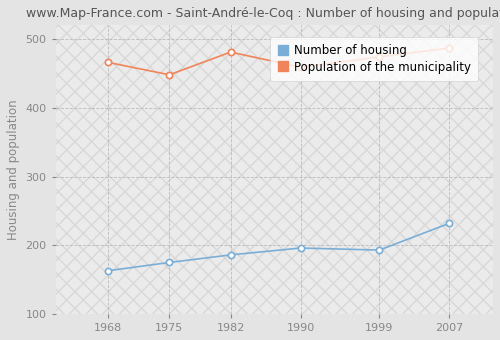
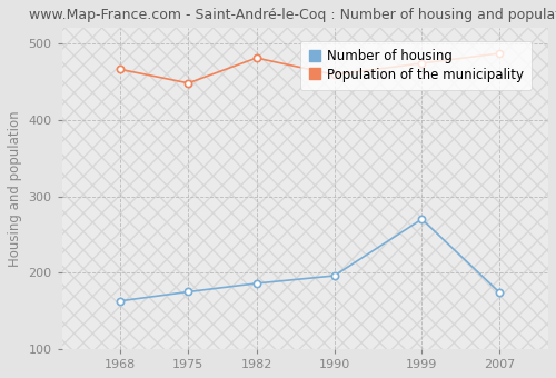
Number of housing/1999: 193 -> 270
Number of housing/2007: 232 -> 174
